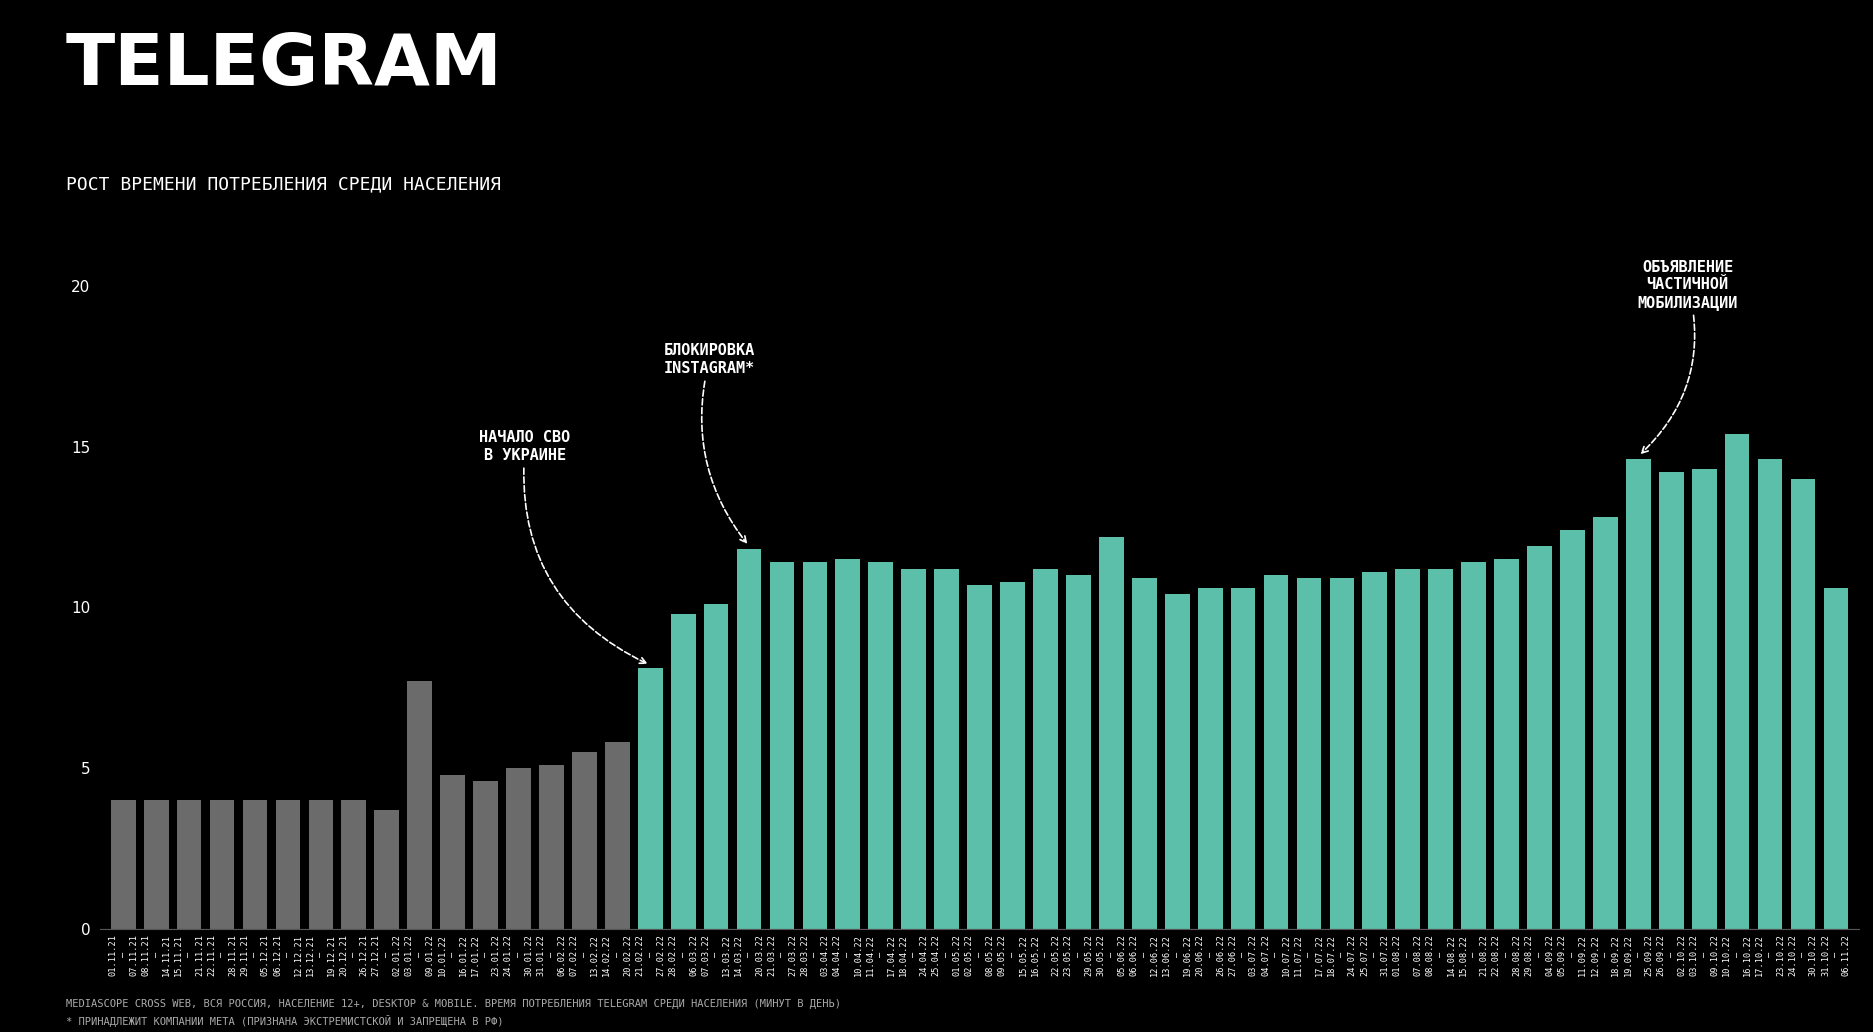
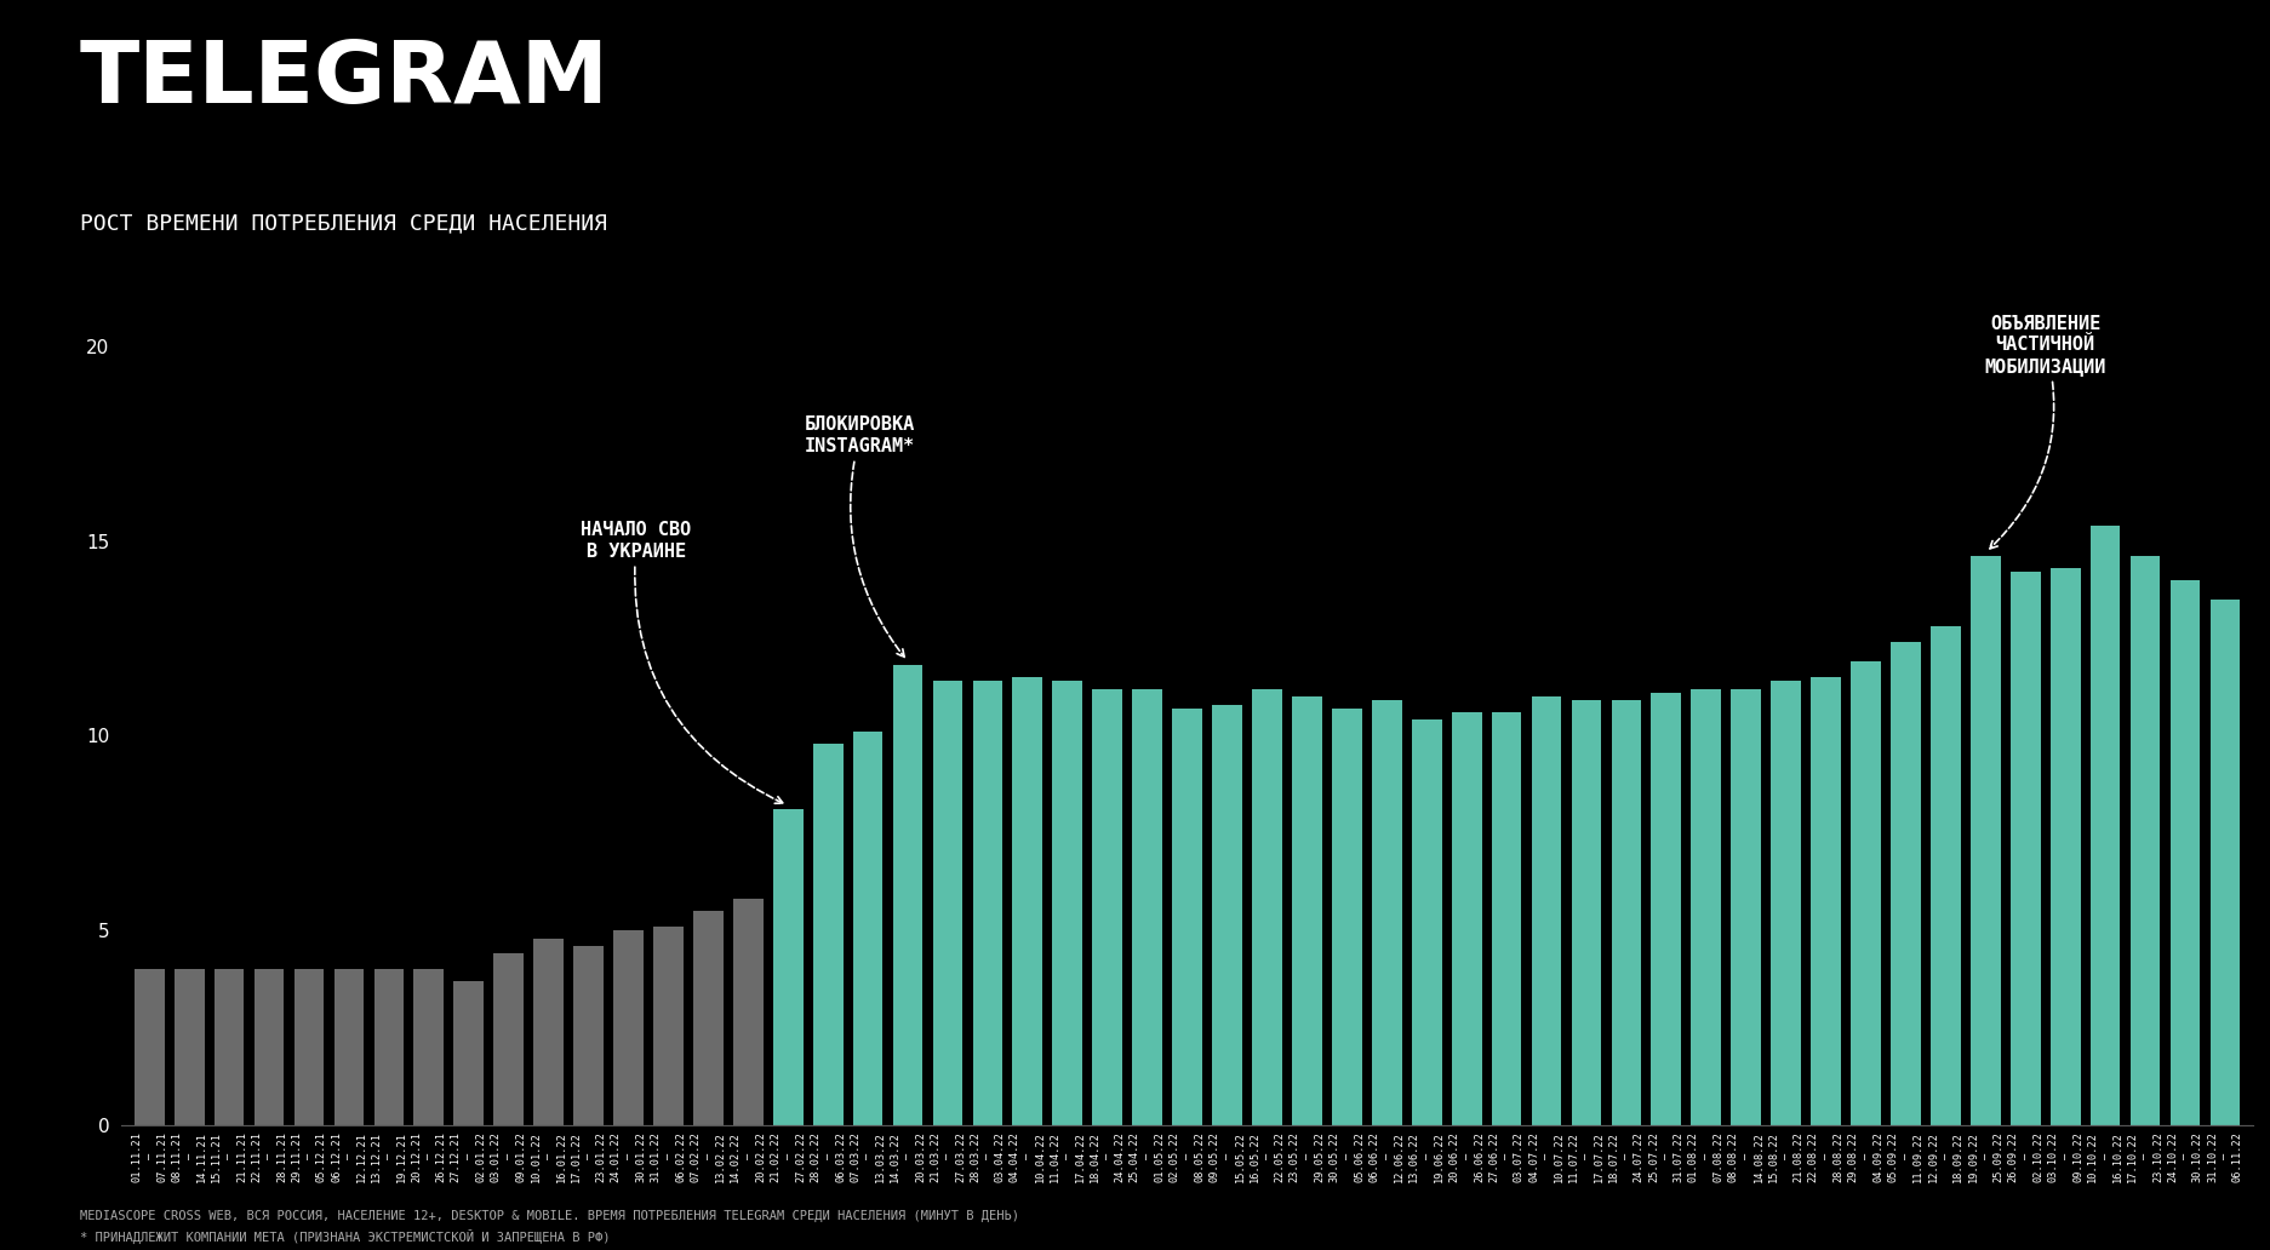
03.01.22 – 09.01.22: 7.7 -> 4.4
30.05.22 – 05.06.22: 12.2 -> 10.7
31.10.22 – 06.11.22: 10.6 -> 13.5
